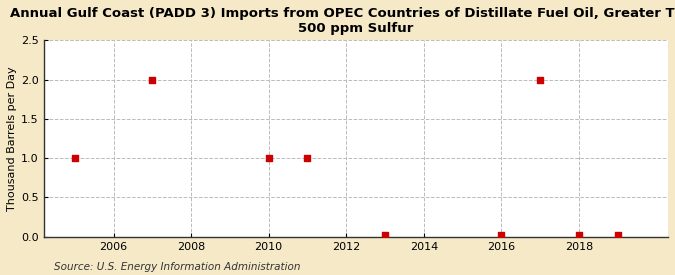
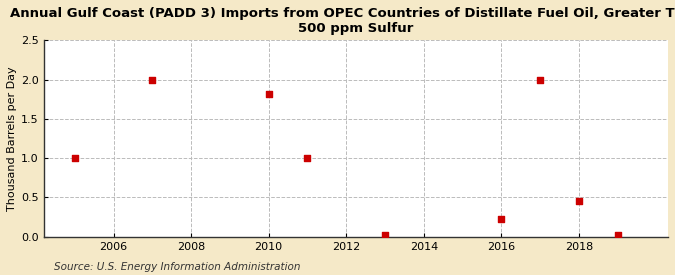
2010: 1.00 -> 1.82
2016: 0.02 -> 0.22
2018: 0.02 -> 0.46
